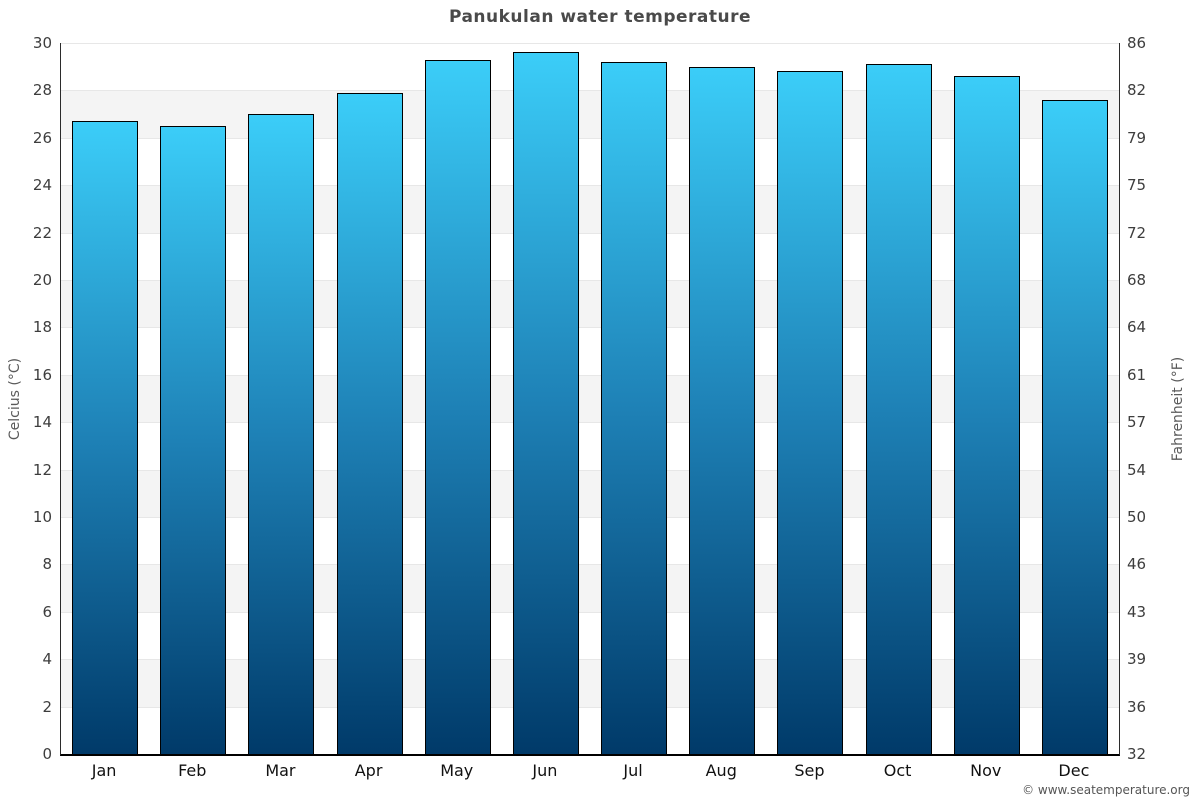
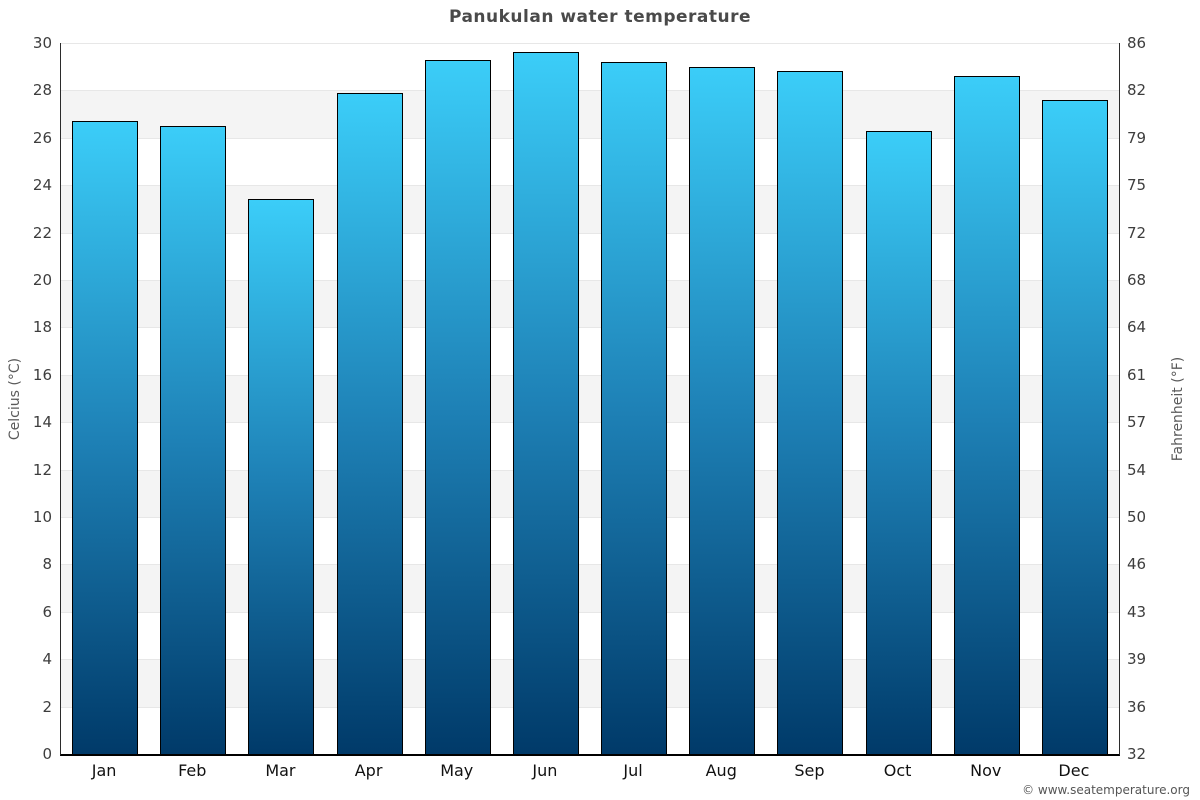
Mar: 27.0 -> 23.4
Oct: 29.1 -> 26.3
